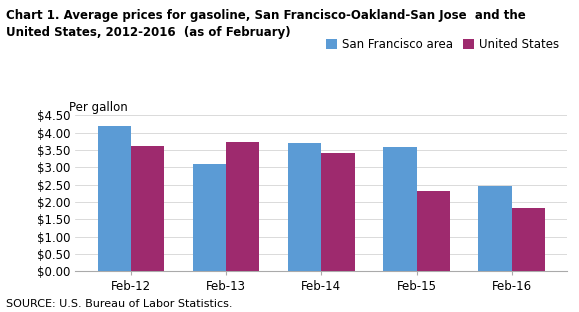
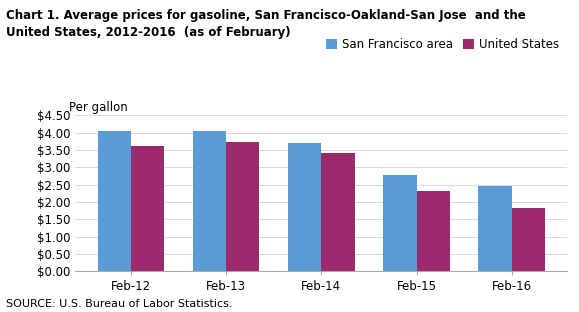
San Francisco area/Feb-12: $4.20 -> $4.05
San Francisco area/Feb-13: $3.10 -> $4.06
San Francisco area/Feb-15: $3.60 -> $2.79
